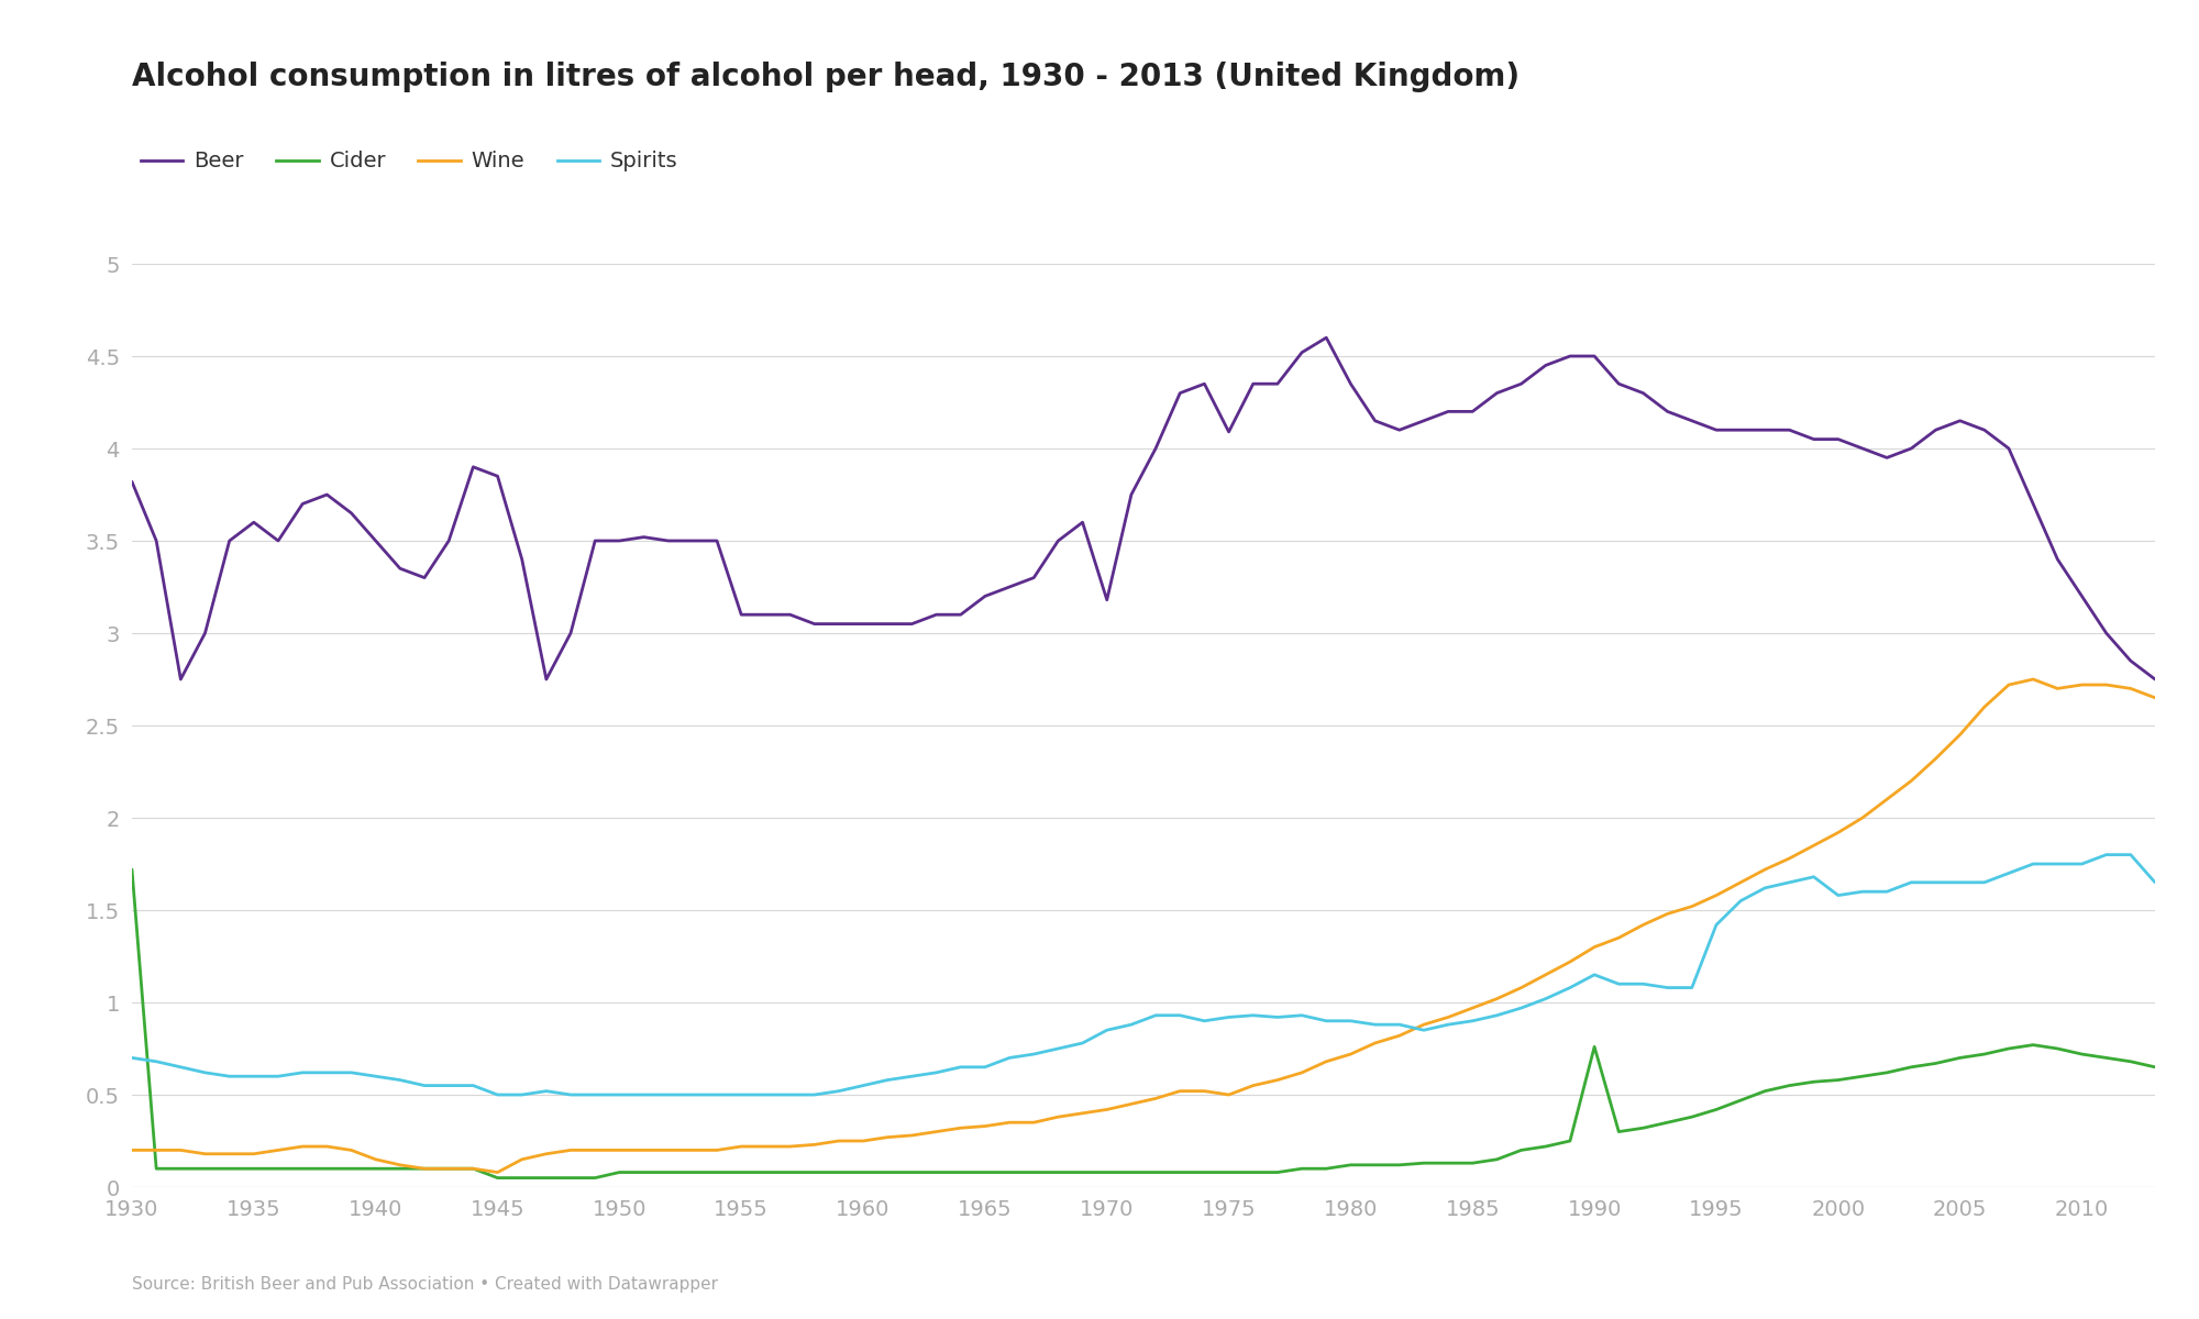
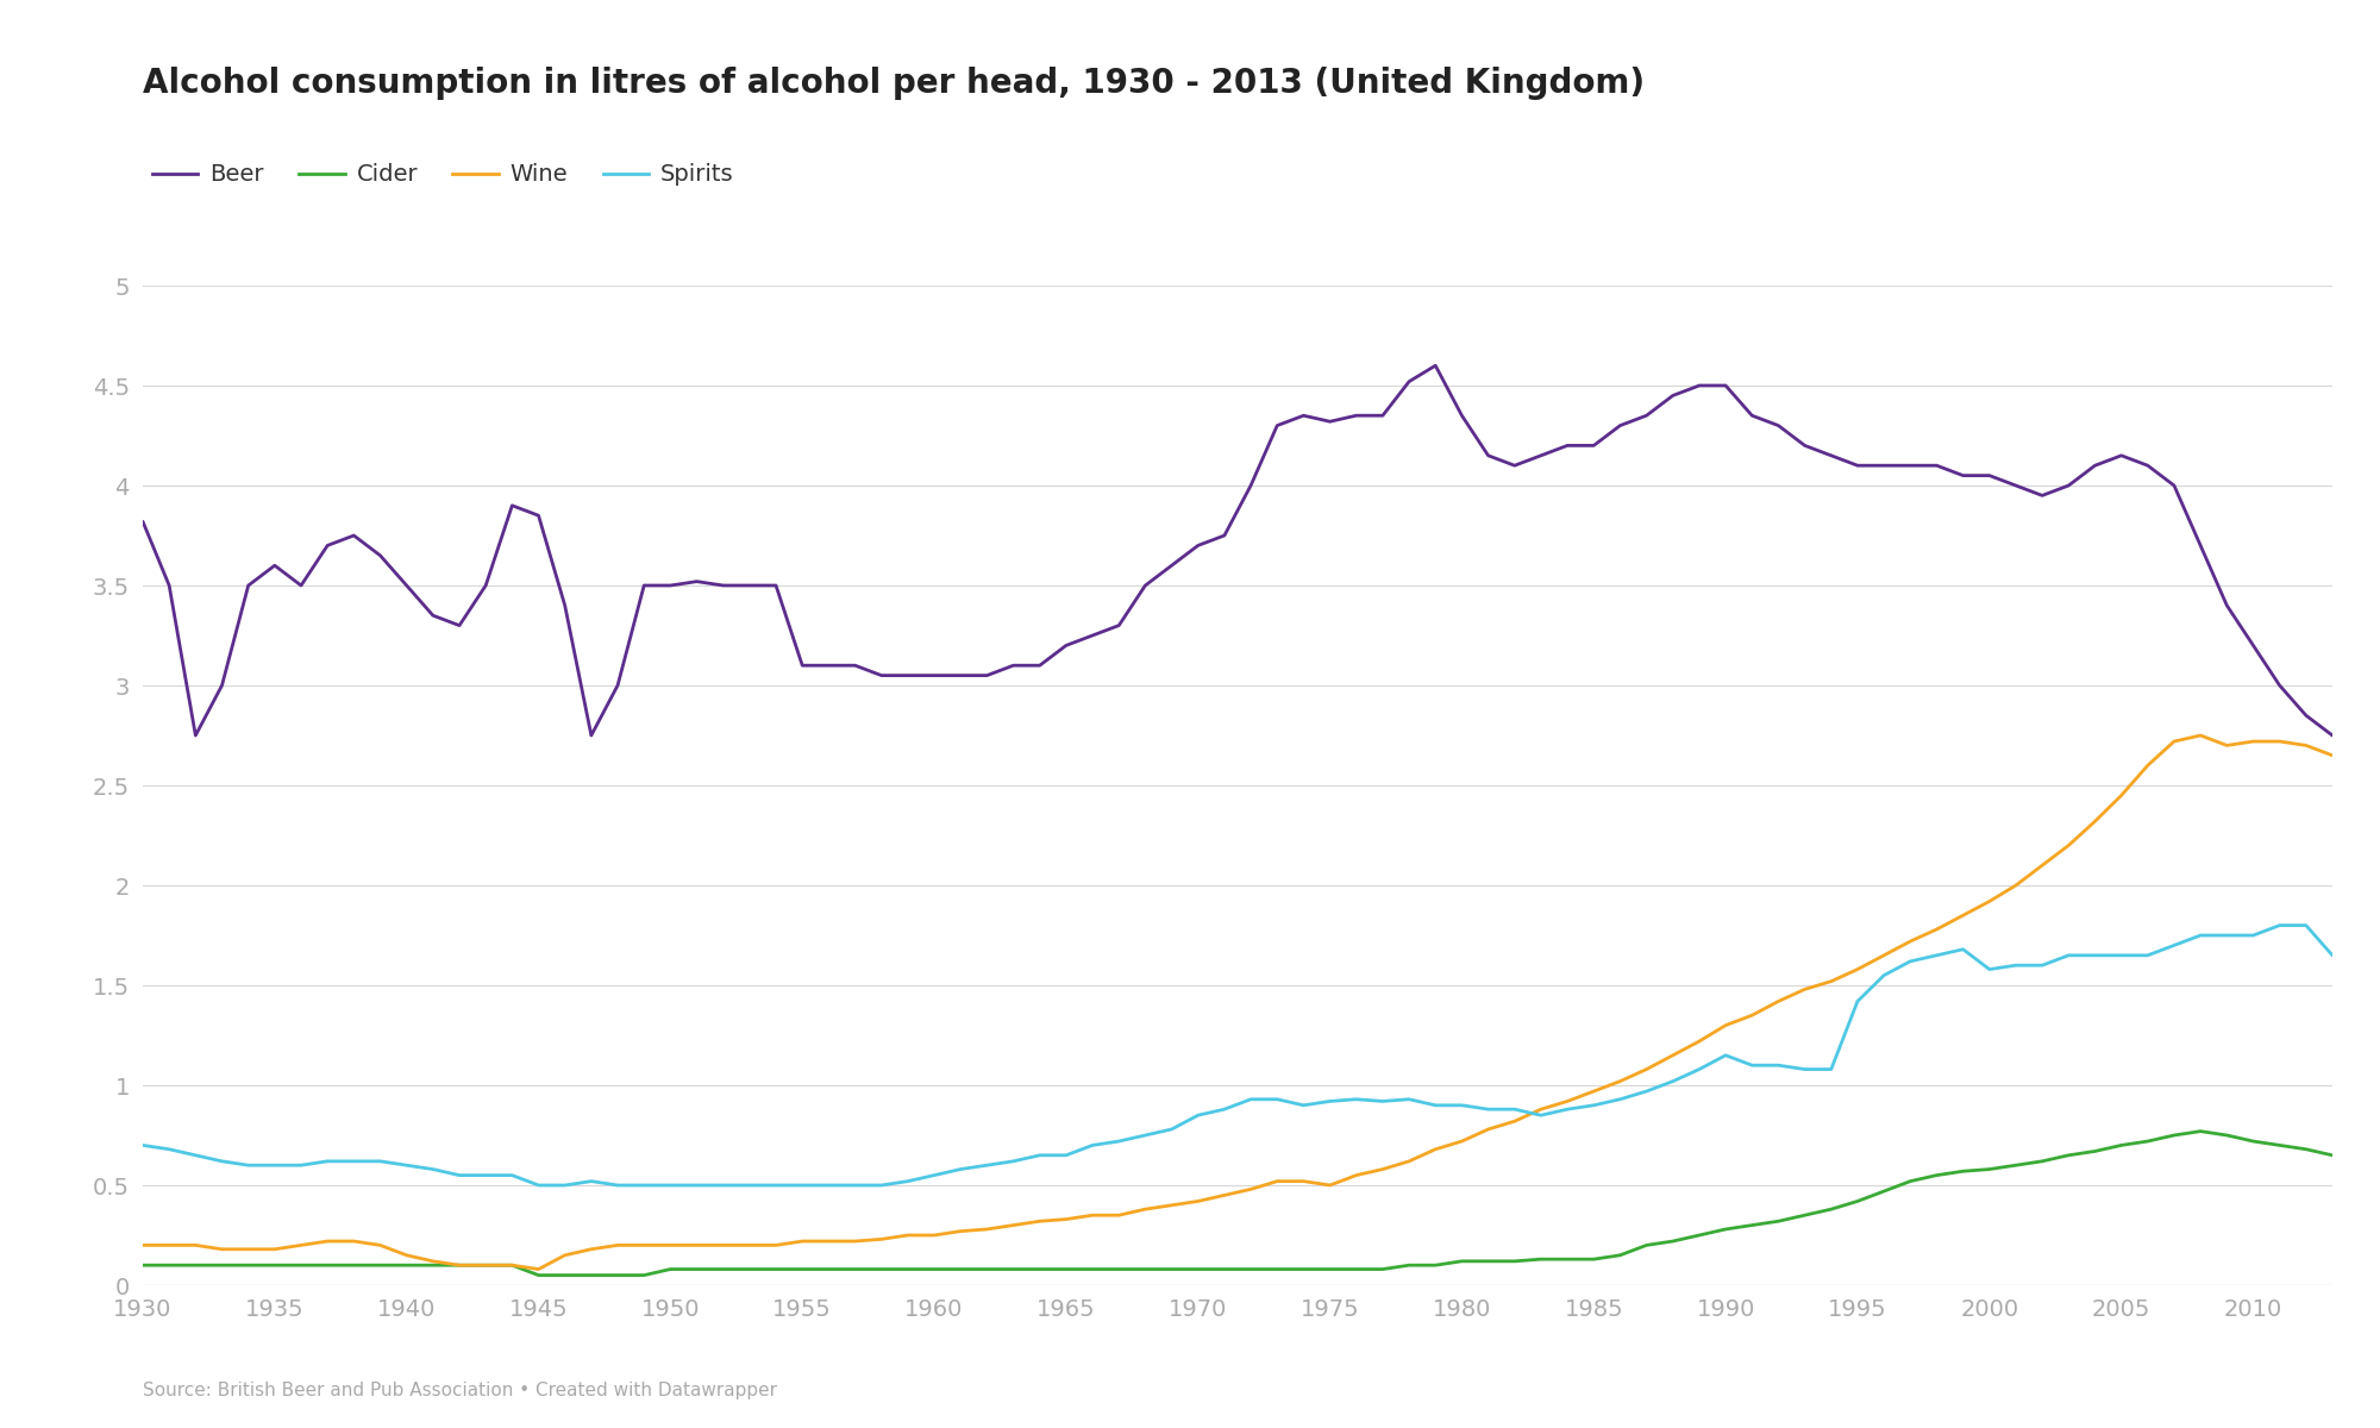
Cider/1930: 1.72 -> 0.10
Beer/1970: 3.18 -> 3.70
Beer/1975: 4.09 -> 4.32
Cider/1990: 0.76 -> 0.28
